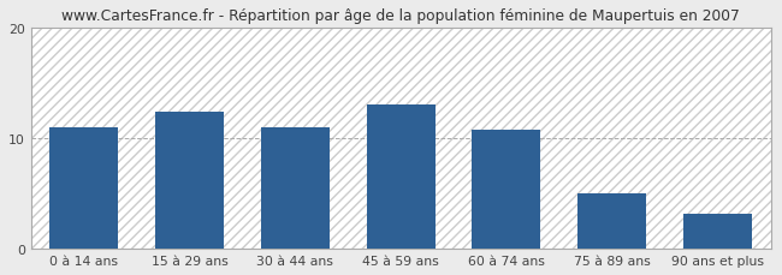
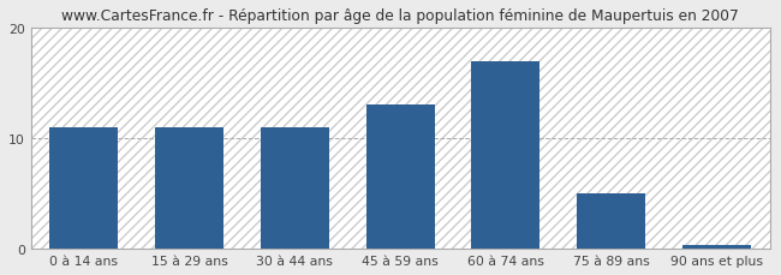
15 à 29 ans: 12.4 -> 11.0
60 à 74 ans: 10.8 -> 17.0
90 ans et plus: 3.2 -> 0.3
